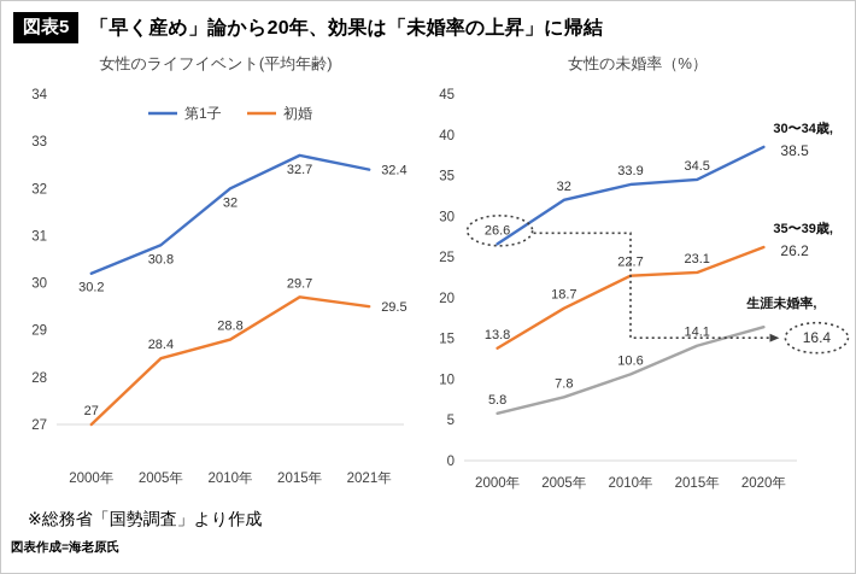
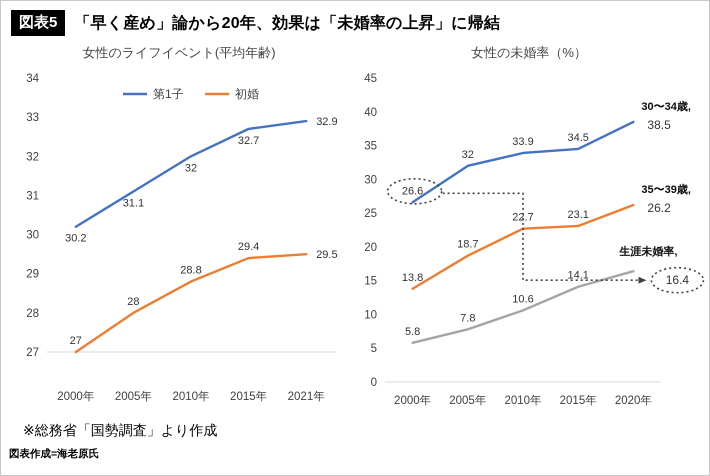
女性のライフイベント(平均年齢)/第1子/2005年: 30.8 -> 31.1
女性のライフイベント(平均年齢)/初婚/2005年: 28.4 -> 28
女性のライフイベント(平均年齢)/初婚/2015年: 29.7 -> 29.4
女性のライフイベント(平均年齢)/第1子/2021年: 32.4 -> 32.9
